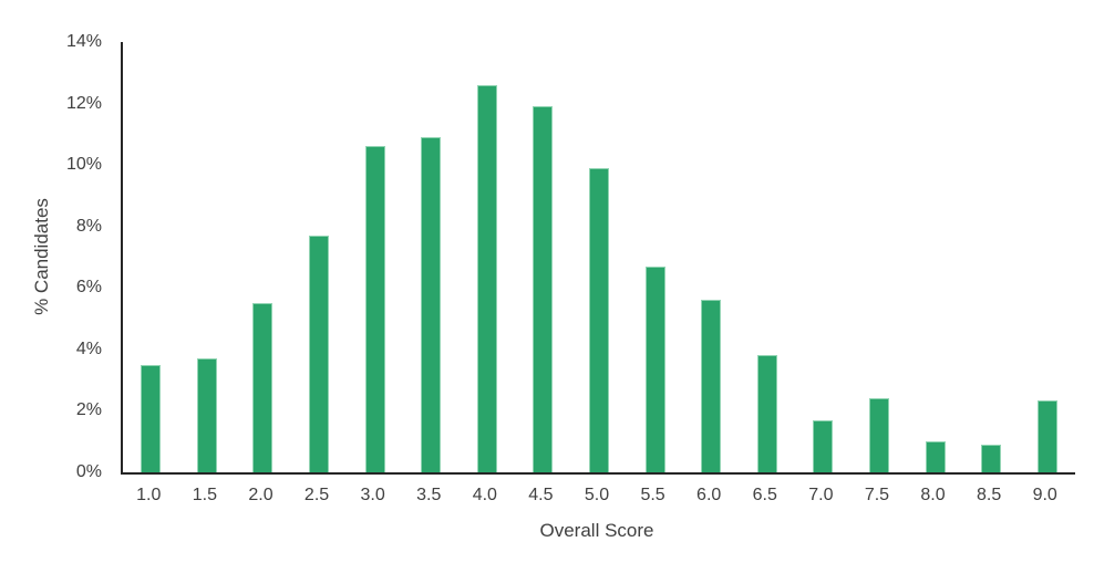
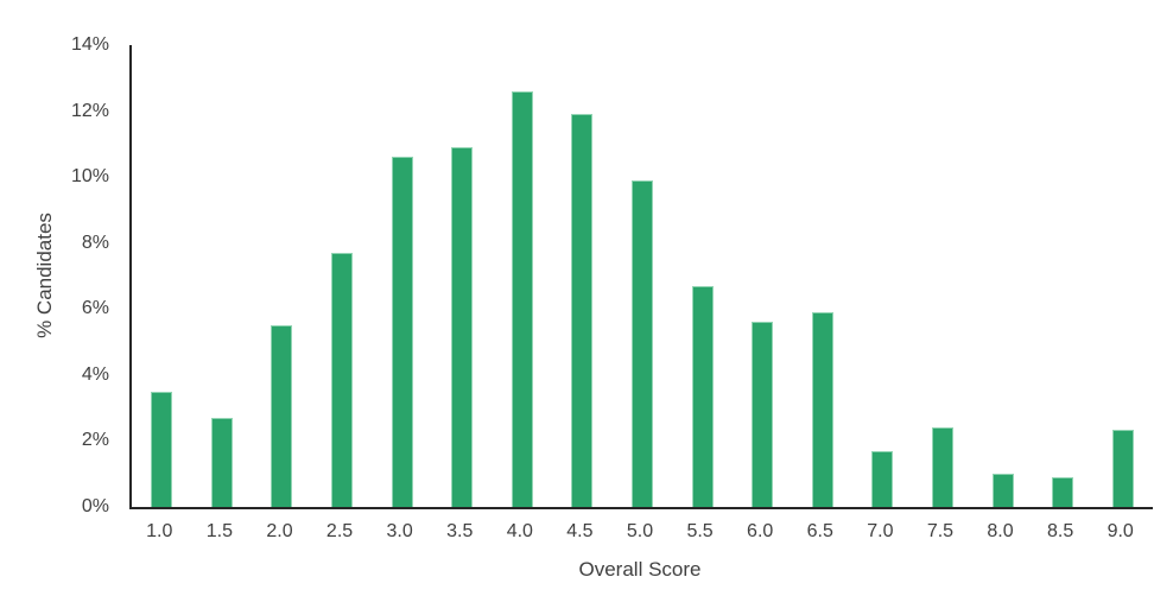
1.5: 3.7% -> 2.7%
6.5: 3.8% -> 5.9%
